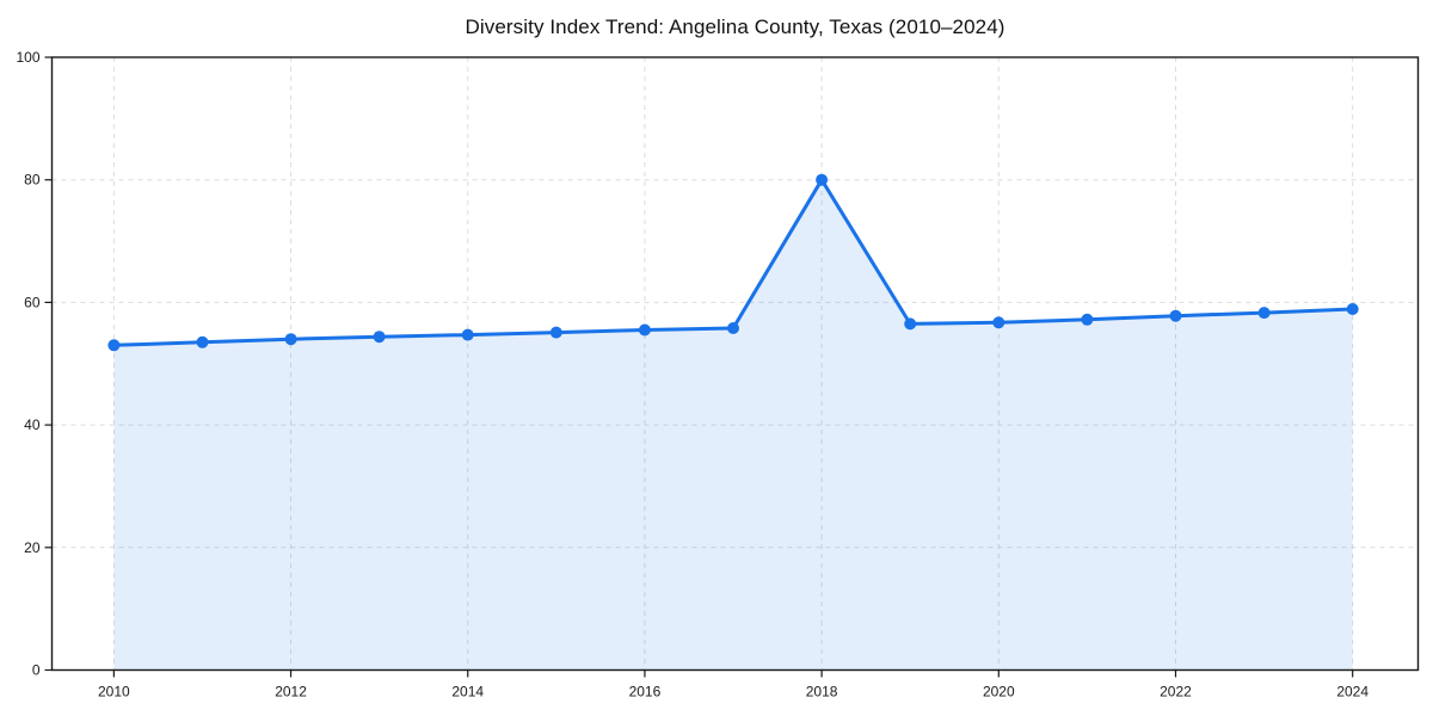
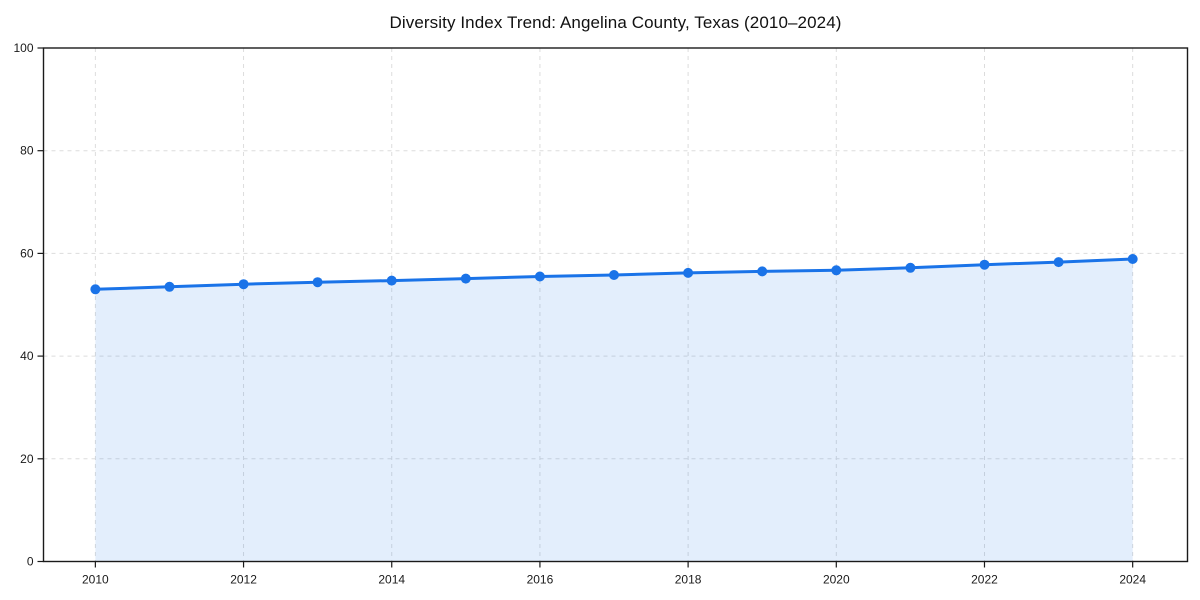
2018: 80 -> 56
